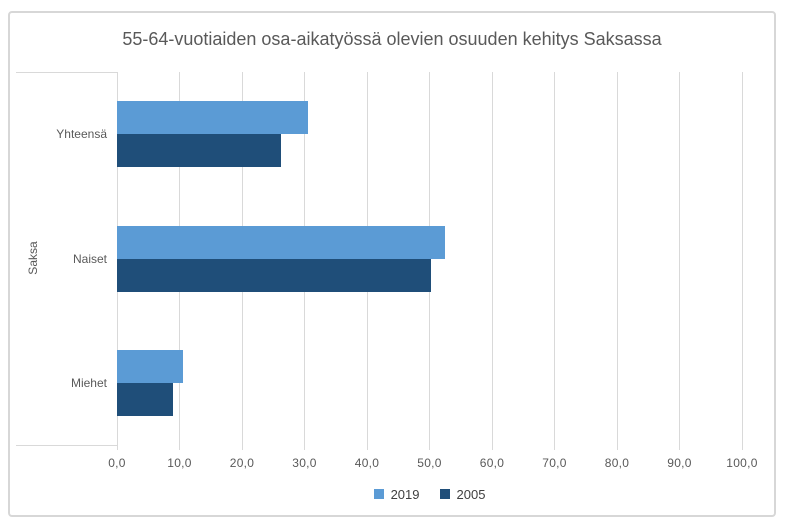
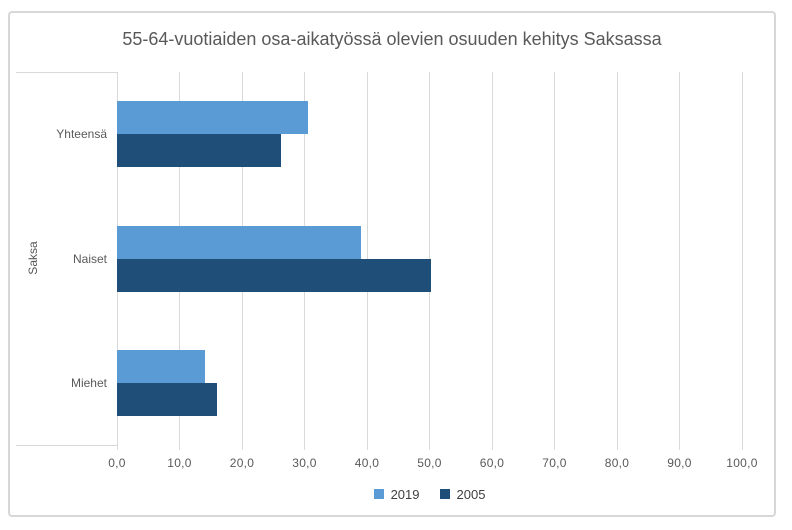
2019/Naiset: 52 -> 39
2019/Miehet: 11 -> 14
2005/Miehet: 9 -> 16
